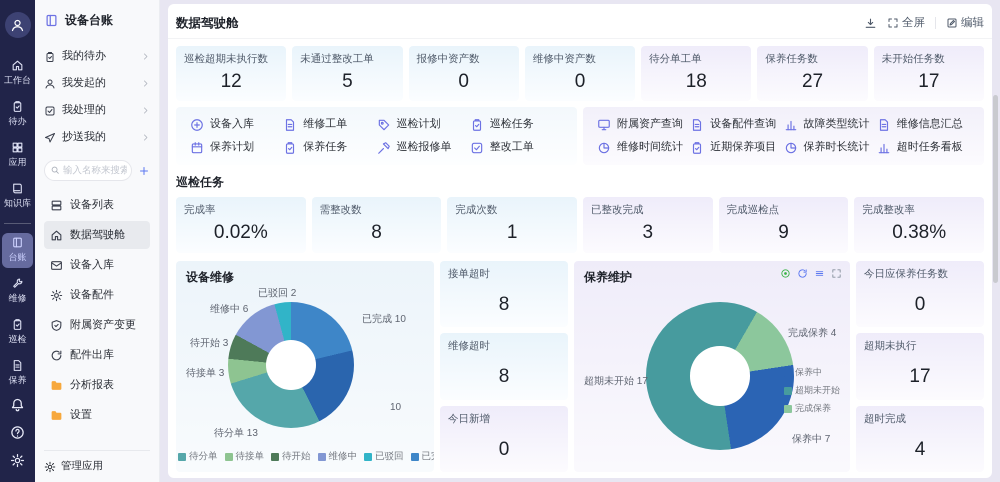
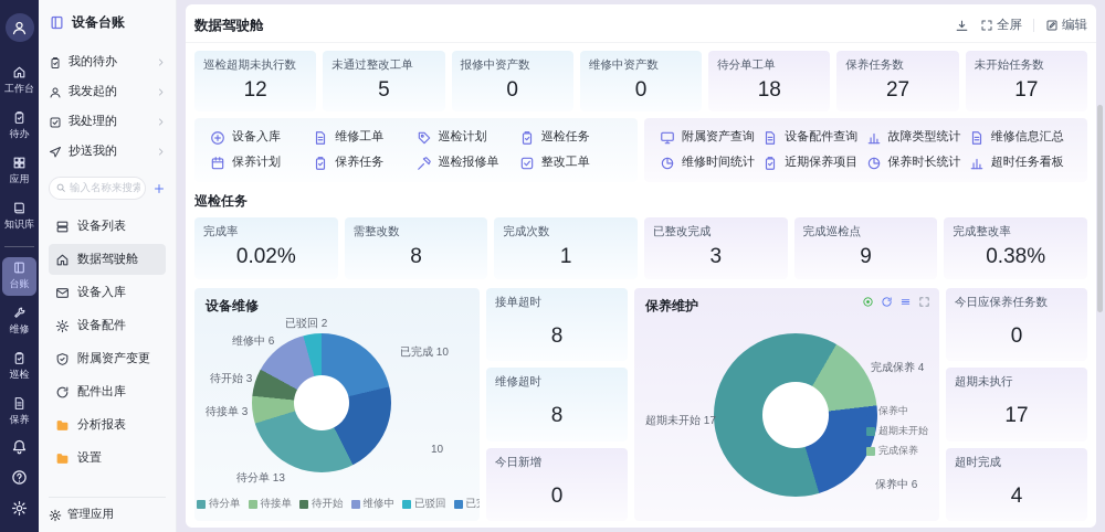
保养维护/保养中: 7 -> 6
